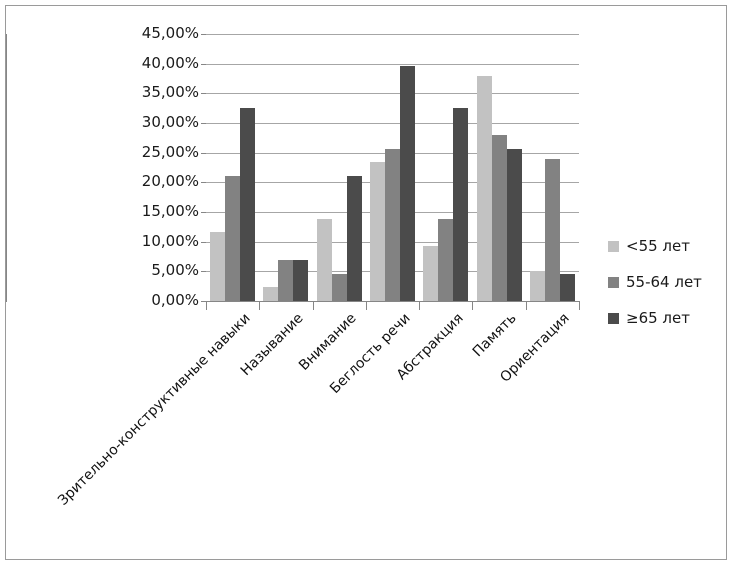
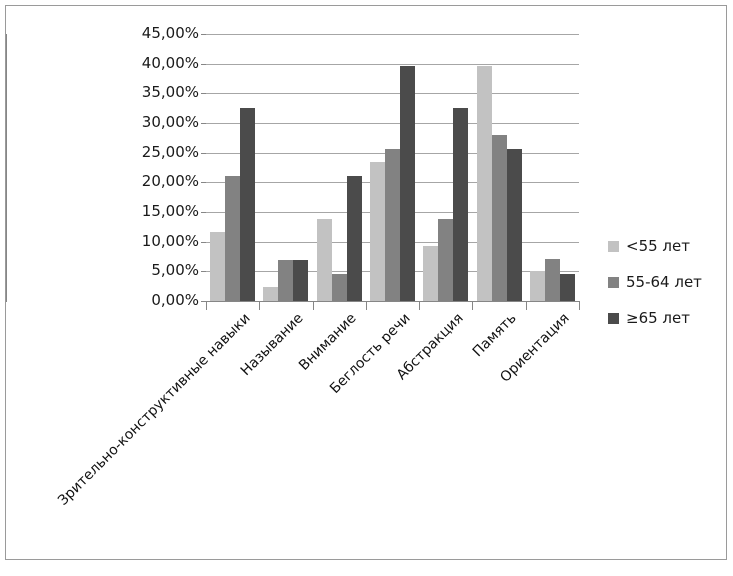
<55 лет/Память: 38% -> 40%
55-64 лет/Ориентация: 24% -> 7%
